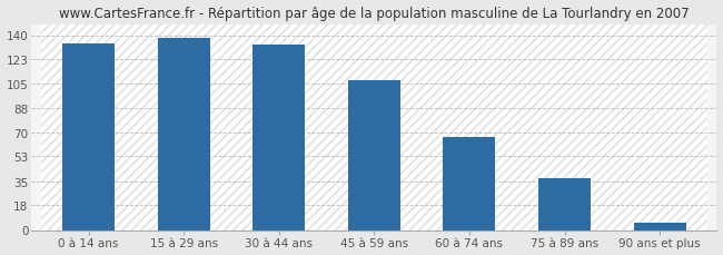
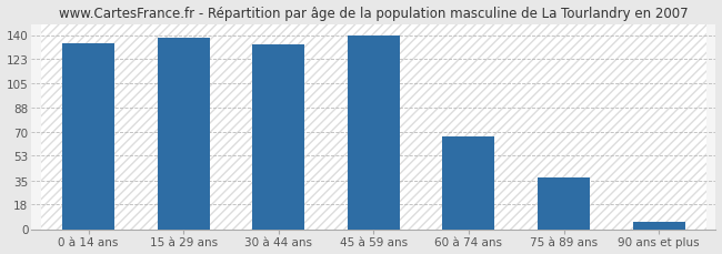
45 à 59 ans: 108 -> 140
